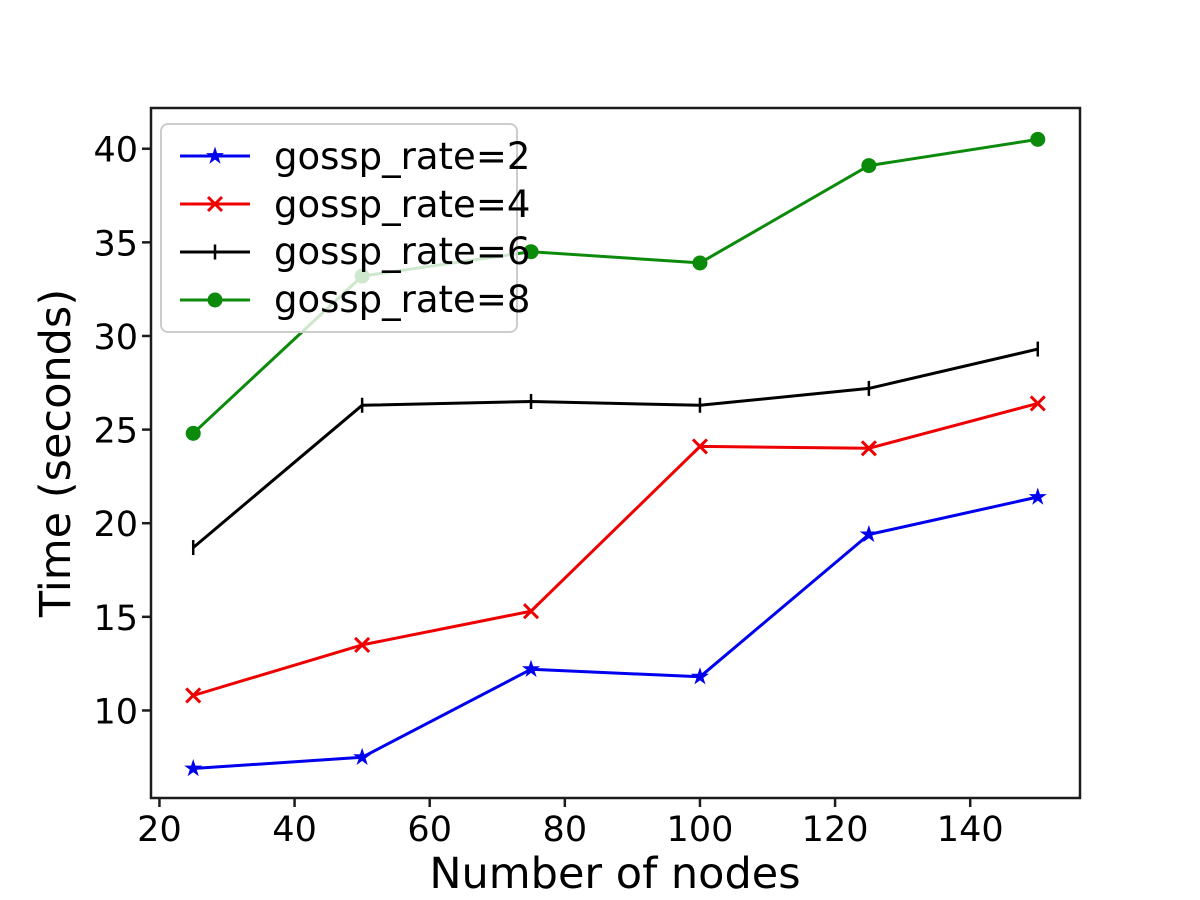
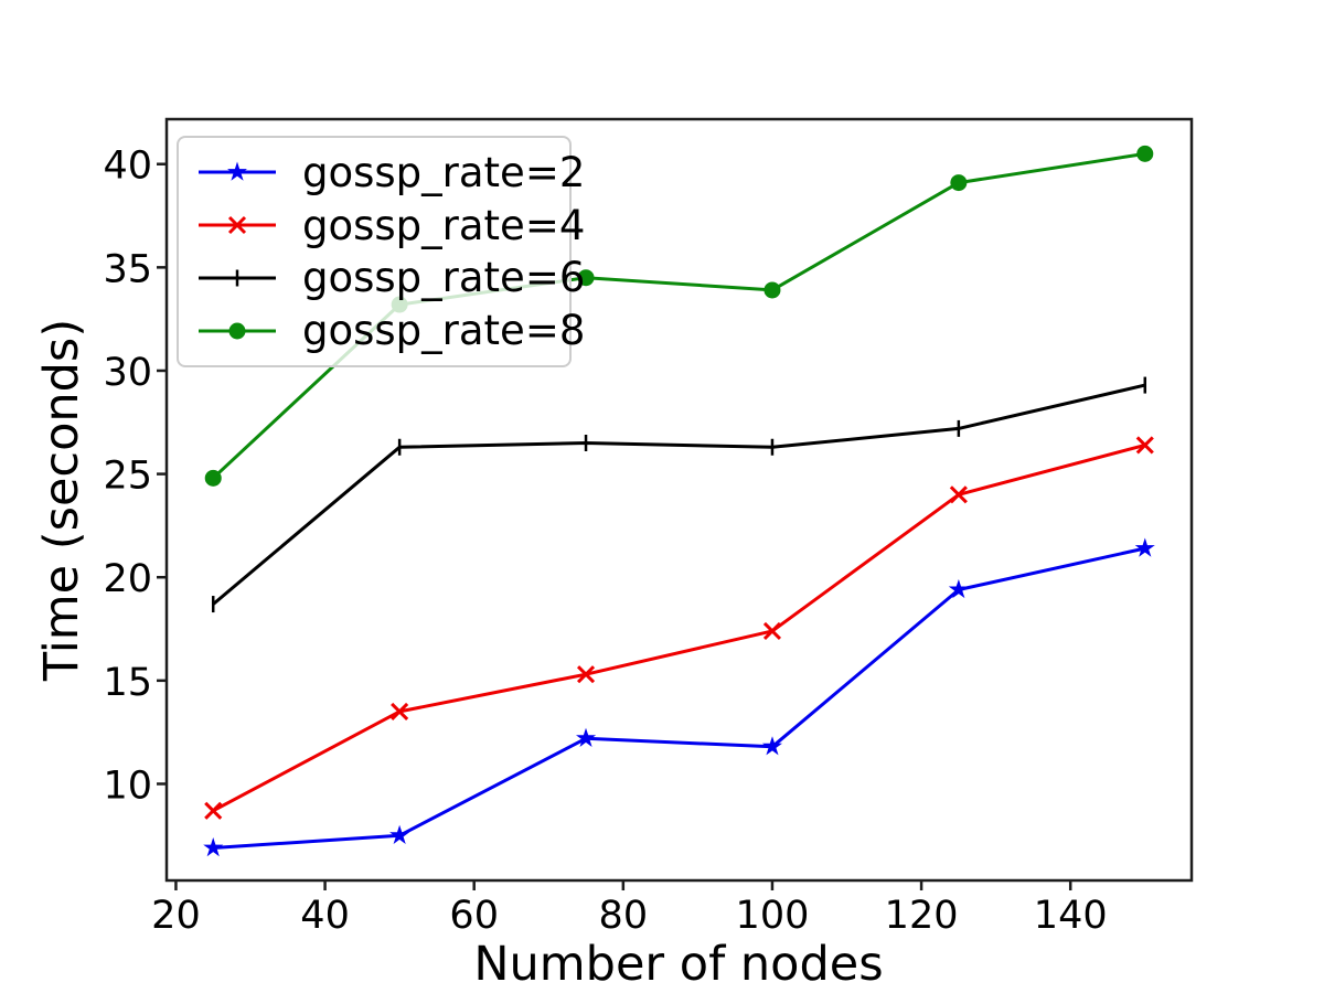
gossp_rate=4/25: 10.8 -> 8.7
gossp_rate=4/100: 24.1 -> 17.4
